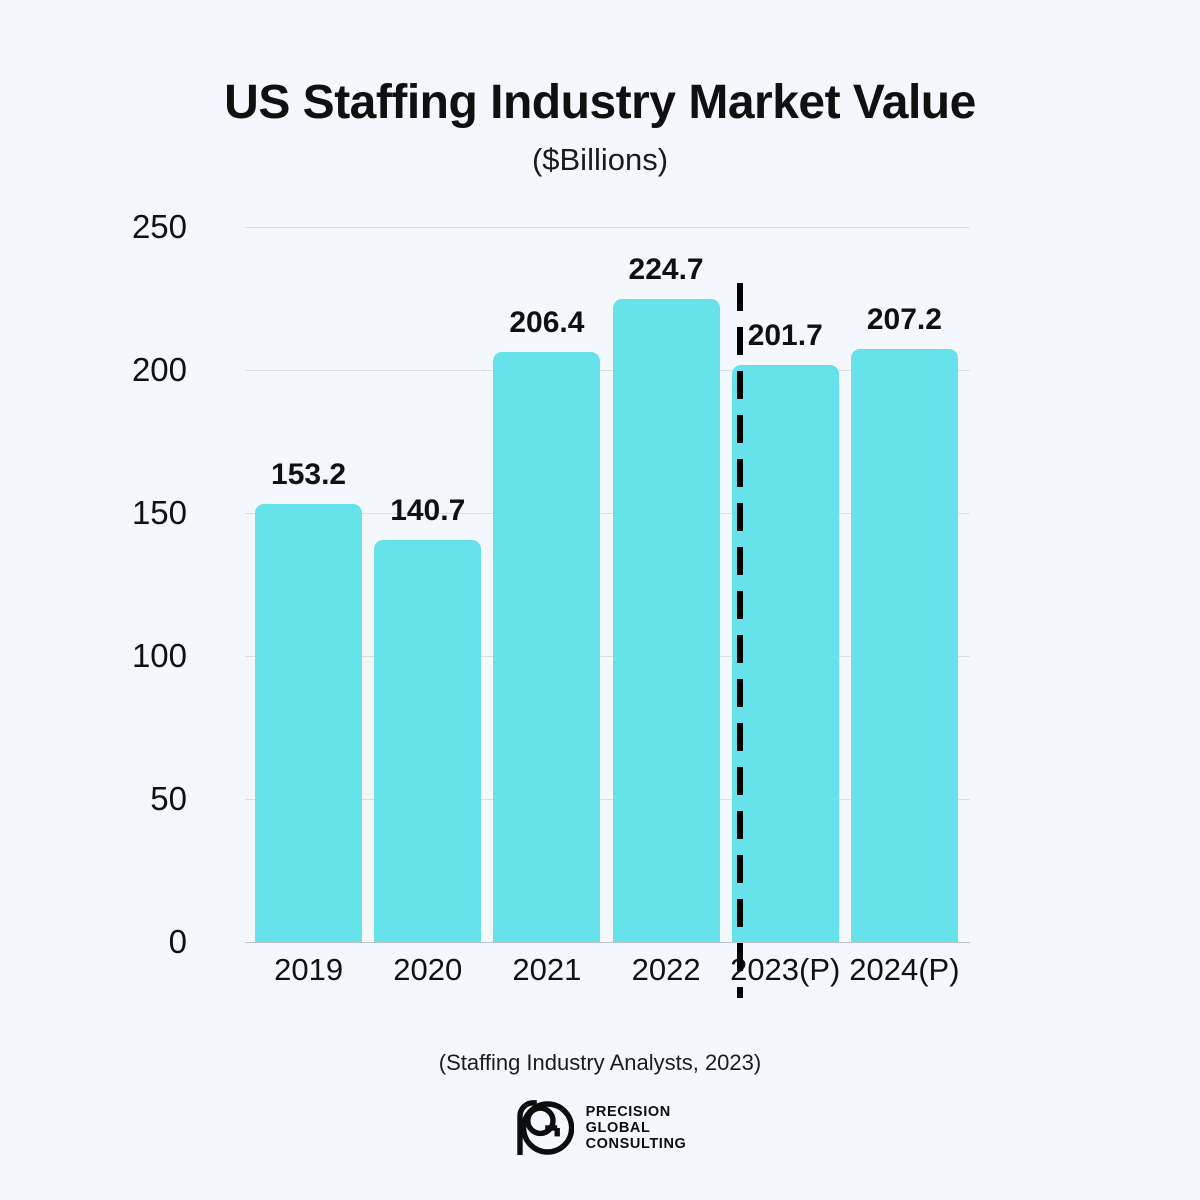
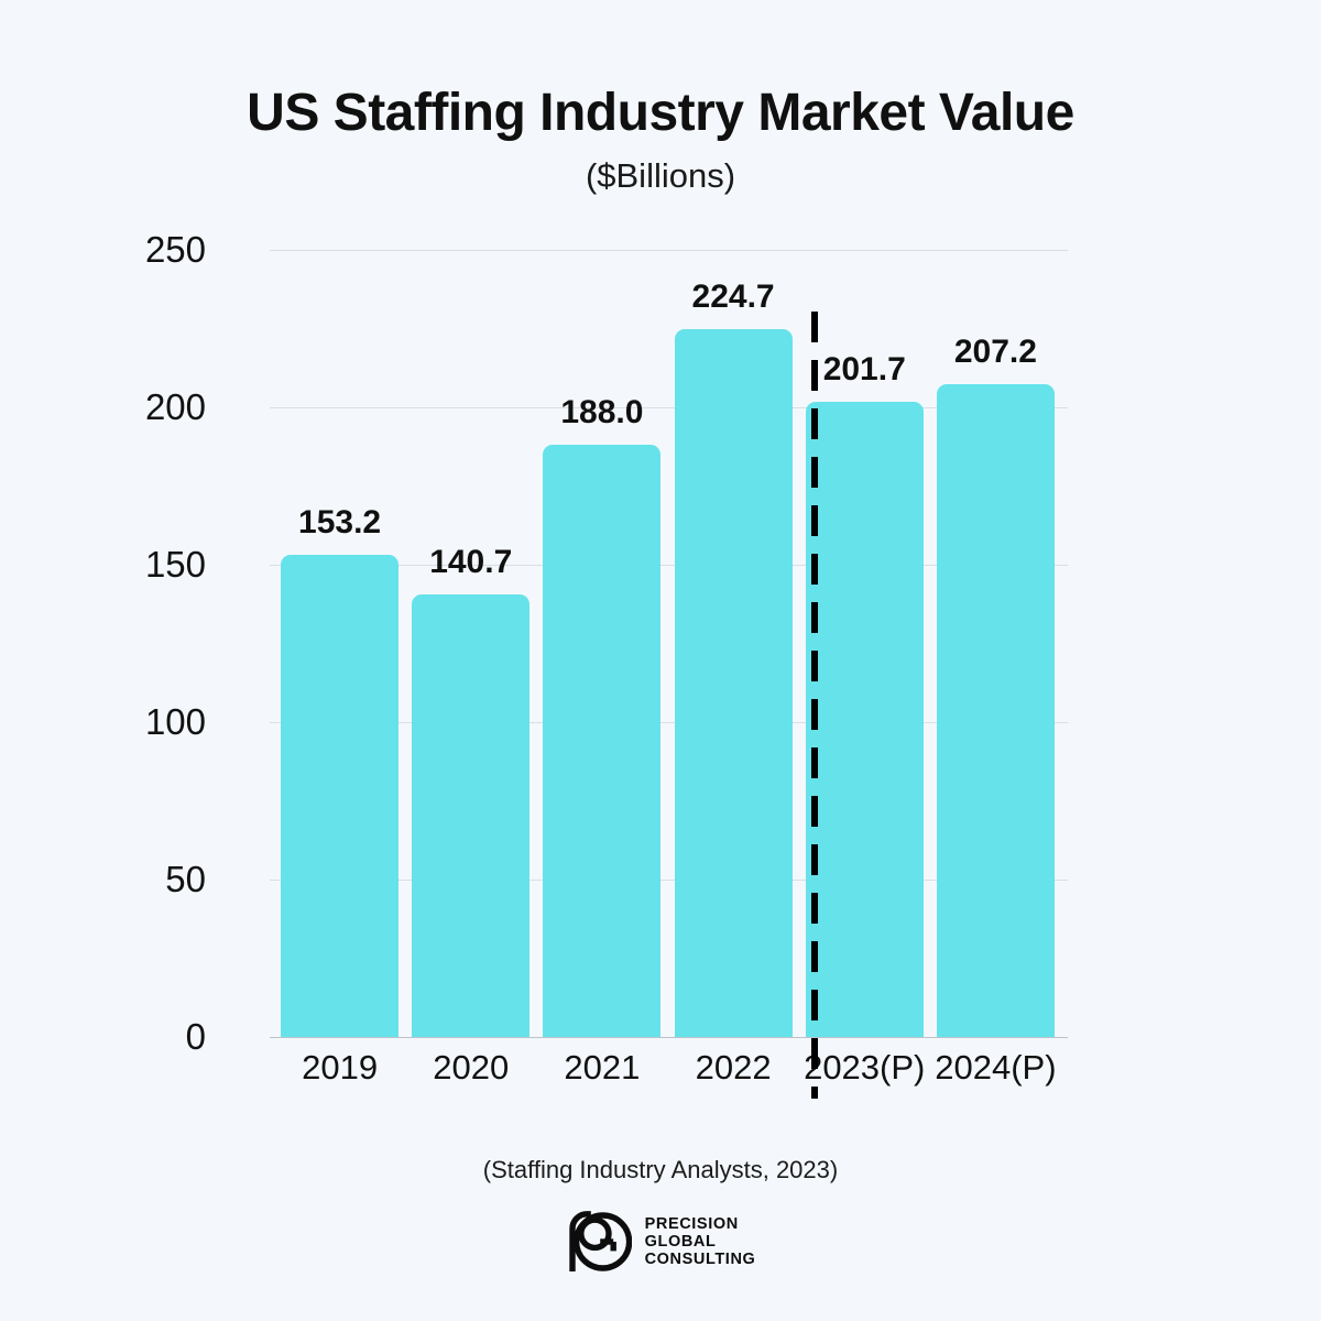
2021: 206.4 -> 188.0
